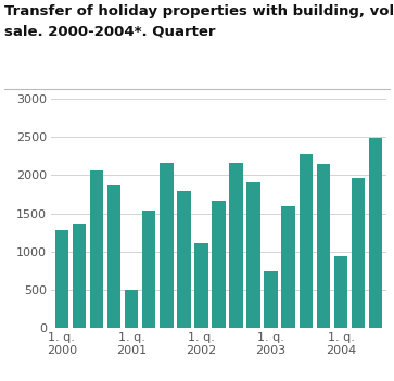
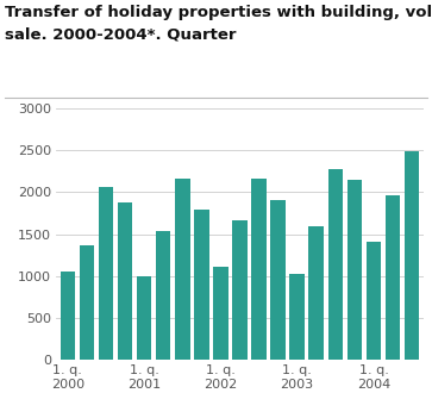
1. q. 2000: 1280 -> 1050
1. q. 2001: 500 -> 1000
1. q. 2003: 740 -> 1030
1. q. 2004: 940 -> 1410
